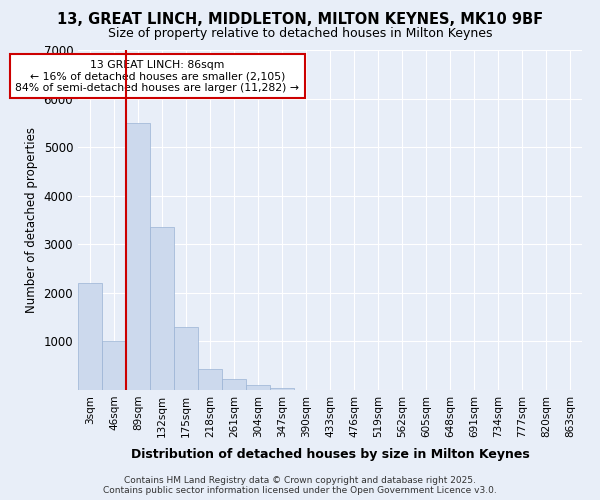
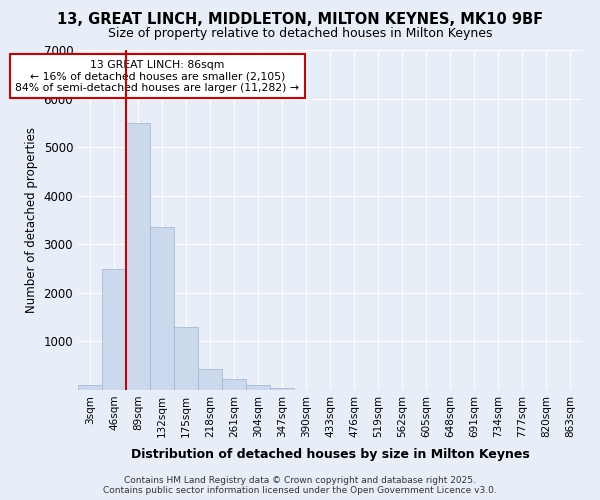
3sqm: 2200 -> 100
46sqm: 1000 -> 2500
